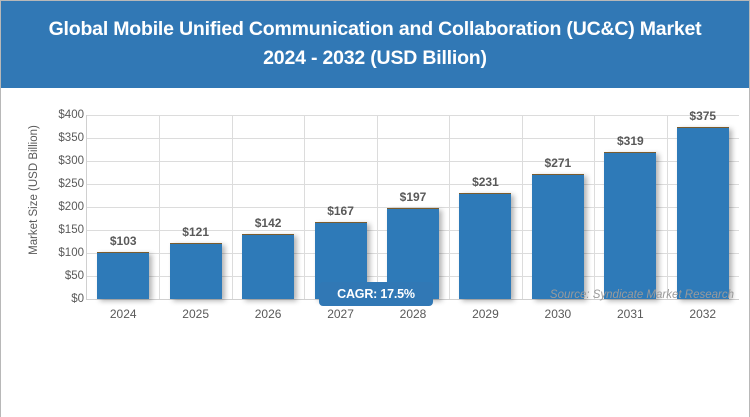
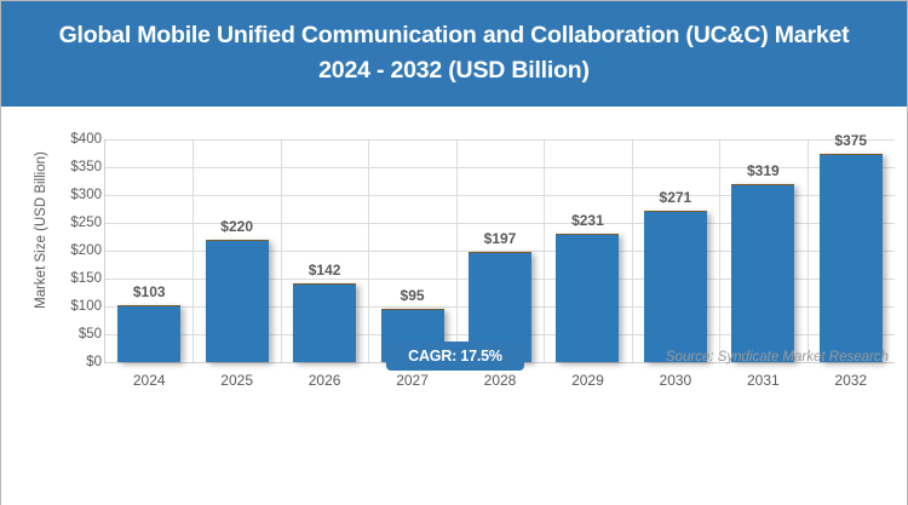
2025: $121 -> $220
2027: $167 -> $95
